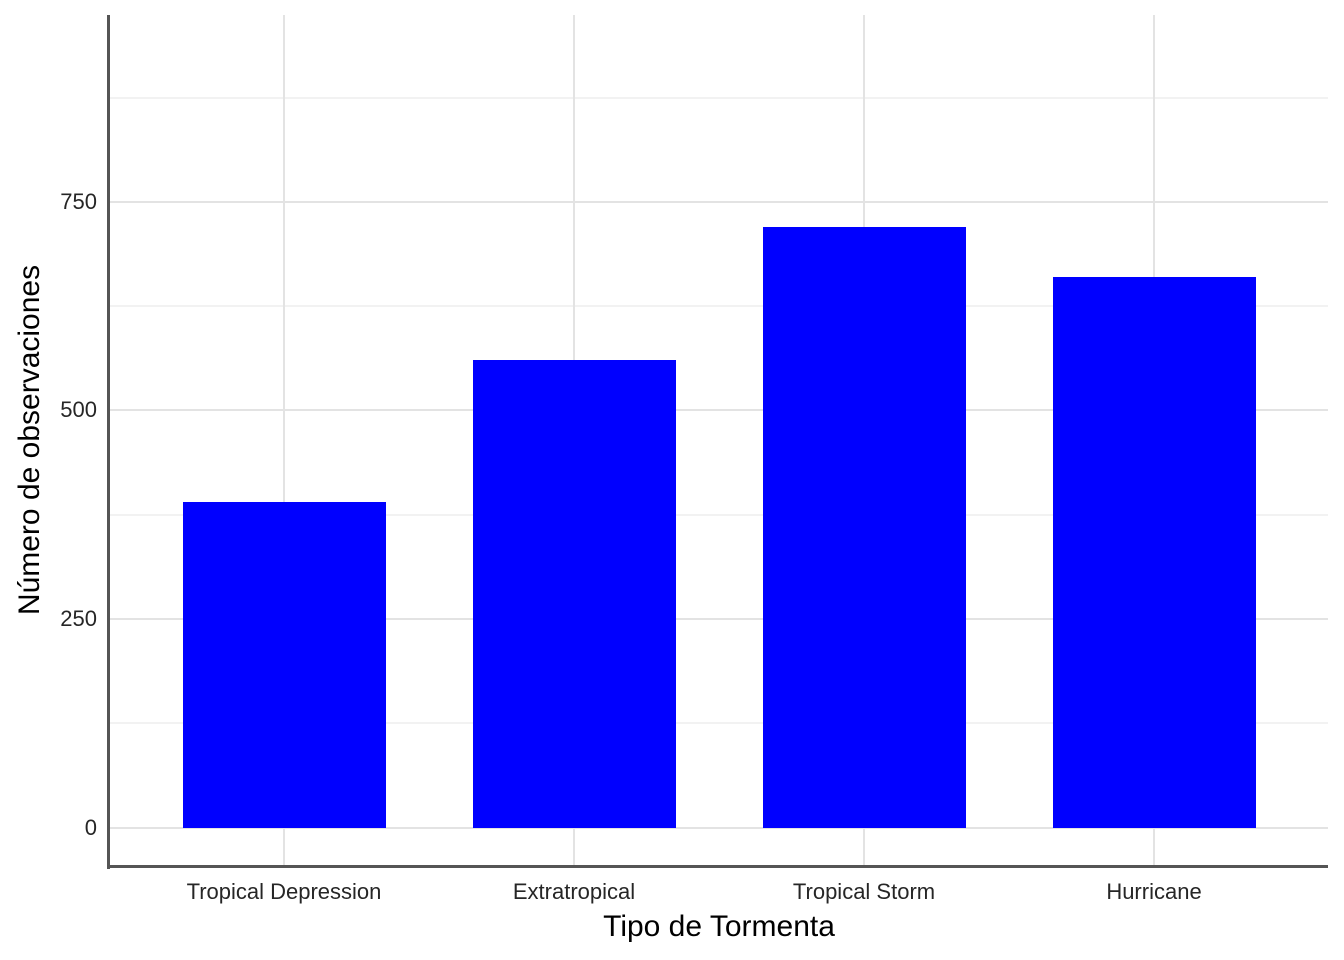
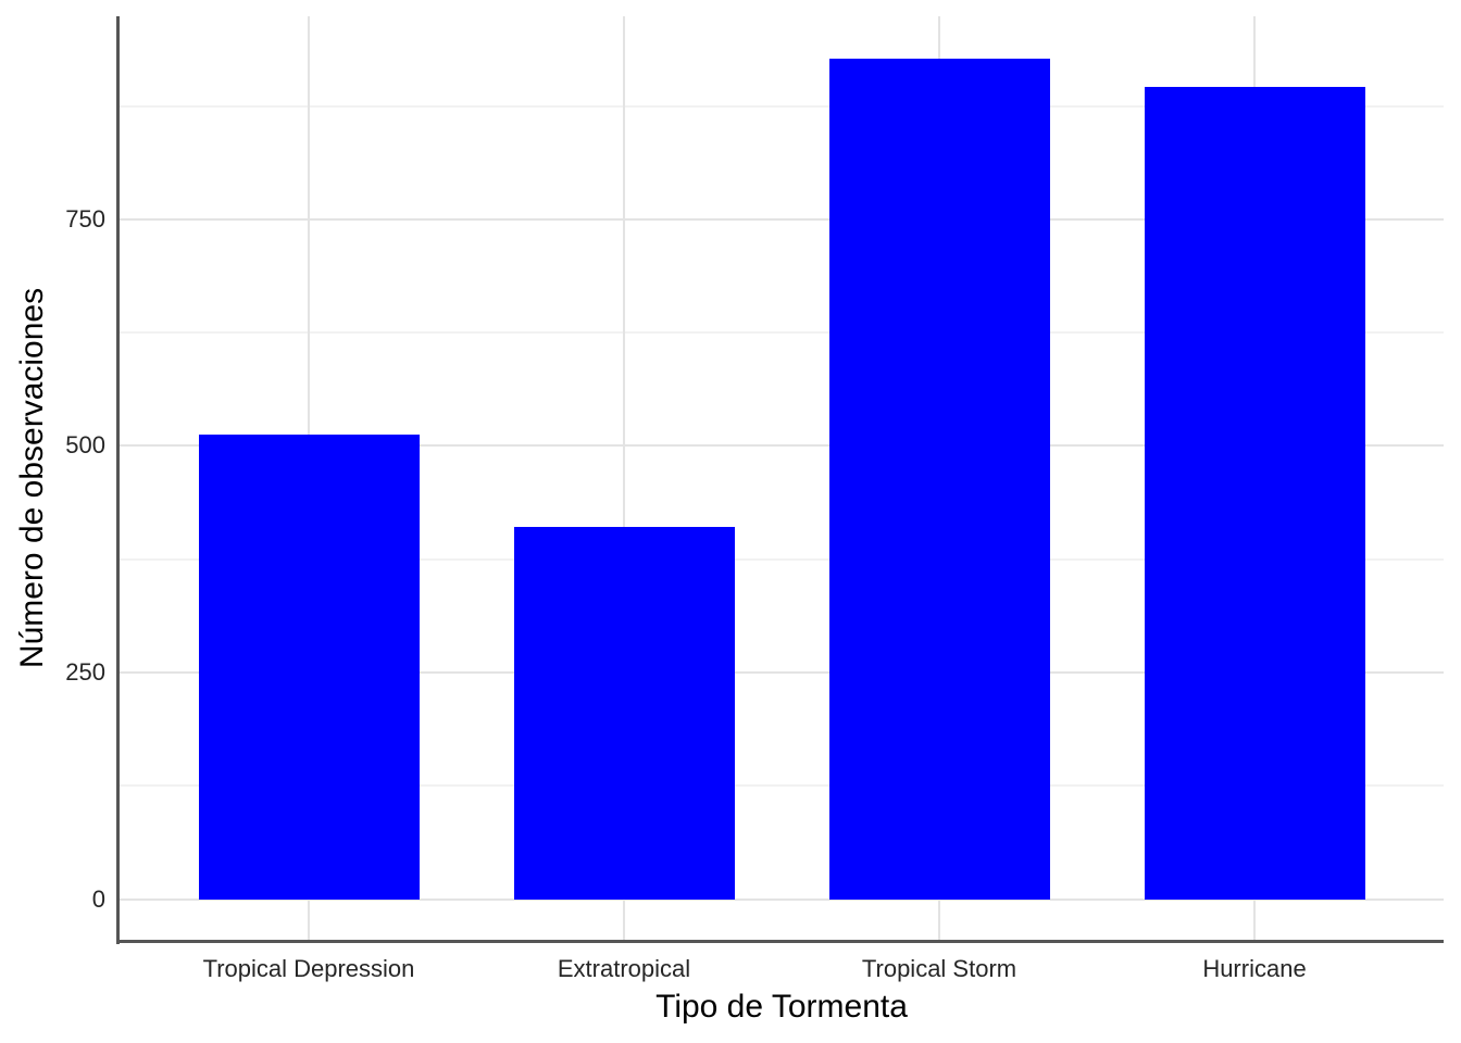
Tropical Depression: 390 -> 510
Extratropical: 560 -> 410
Tropical Storm: 720 -> 930
Hurricane: 660 -> 900
